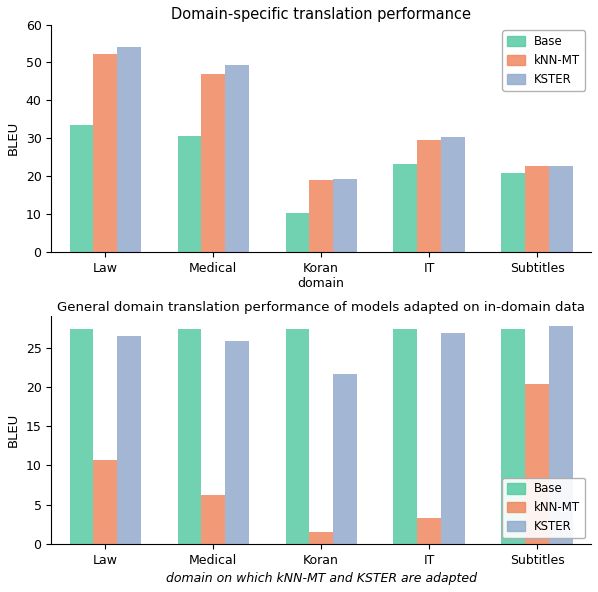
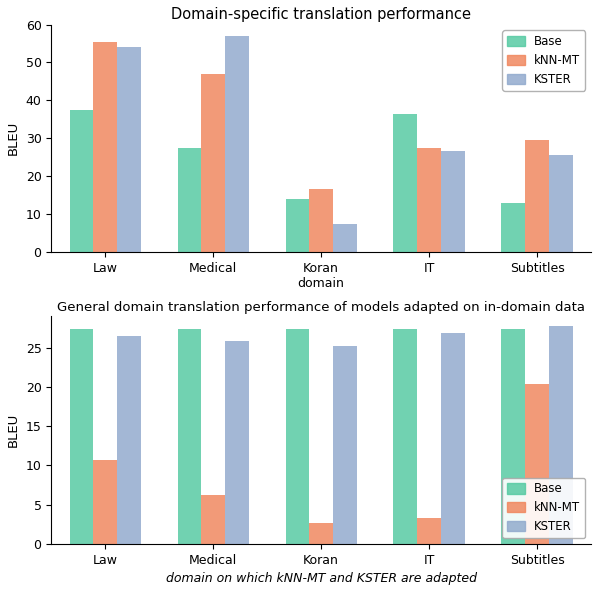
Domain-specific translation performance/Base/Law: 33.5 -> 37.5
Domain-specific translation performance/kNN-MT/Law: 52.2 -> 55.5
Domain-specific translation performance/Base/Medical: 30.7 -> 27.5
Domain-specific translation performance/KSTER/Medical: 49.3 -> 57.0
Domain-specific translation performance/Base/Koran domain: 10.4 -> 14.0
Domain-specific translation performance/kNN-MT/Koran domain: 18.9 -> 16.5
Domain-specific translation performance/KSTER/Koran domain: 19.3 -> 7.5
Domain-specific translation performance/Base/IT: 23.1 -> 36.5
Domain-specific translation performance/kNN-MT/IT: 29.4 -> 27.5
Domain-specific translation performance/KSTER/IT: 30.4 -> 26.5
Domain-specific translation performance/Base/Subtitles: 20.8 -> 13.0
Domain-specific translation performance/kNN-MT/Subtitles: 22.6 -> 29.5
Domain-specific translation performance/KSTER/Subtitles: 22.7 -> 25.5
kNN-MT/Koran: 1.5 -> 2.6
KSTER/Koran: 21.6 -> 25.2
